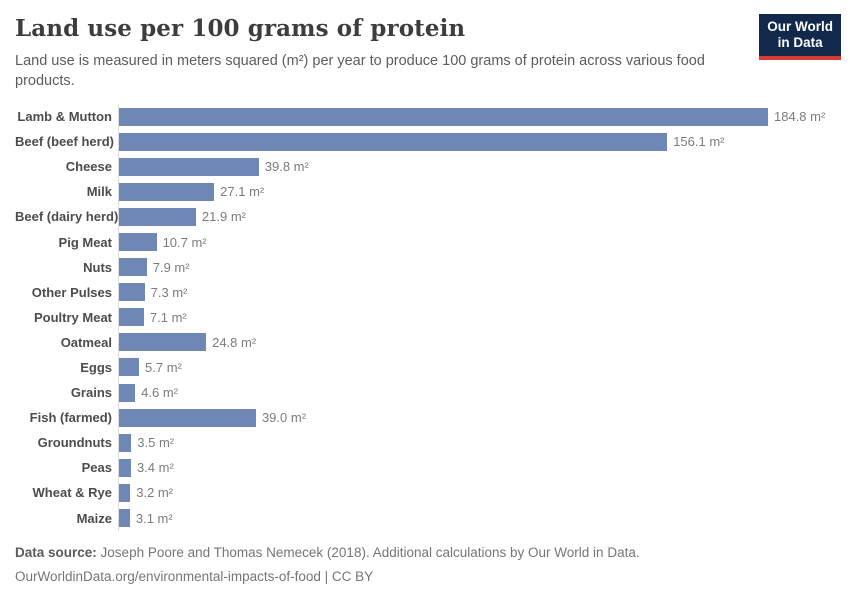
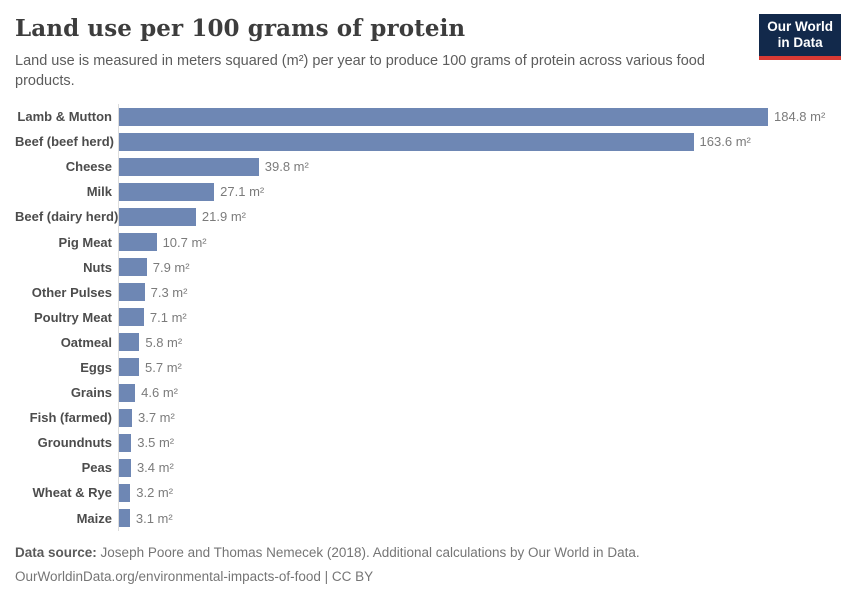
Beef (beef herd): 156.1 -> 163.6
Oatmeal: 24.8 -> 5.8
Fish (farmed): 39.0 -> 3.7
